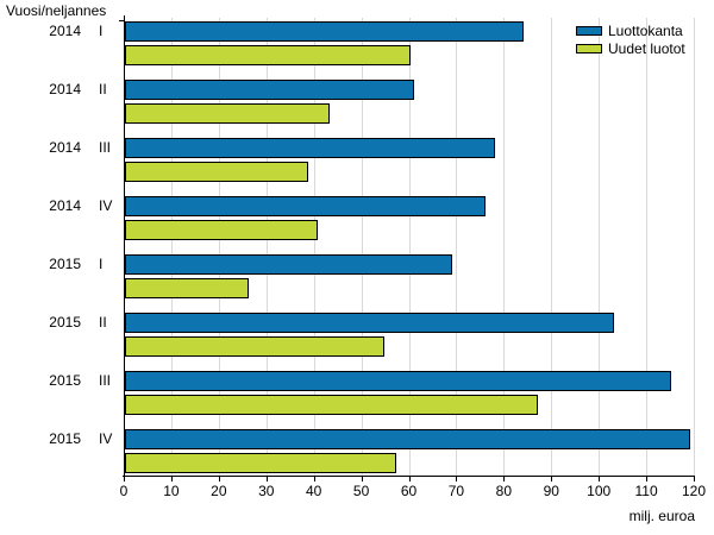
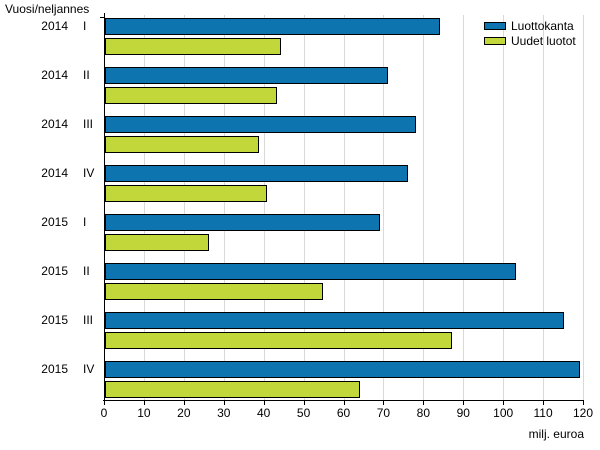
Uudet luotot/2014 I: 60 -> 44
Luottokanta/2014 II: 61 -> 71
Uudet luotot/2015 IV: 57 -> 64
